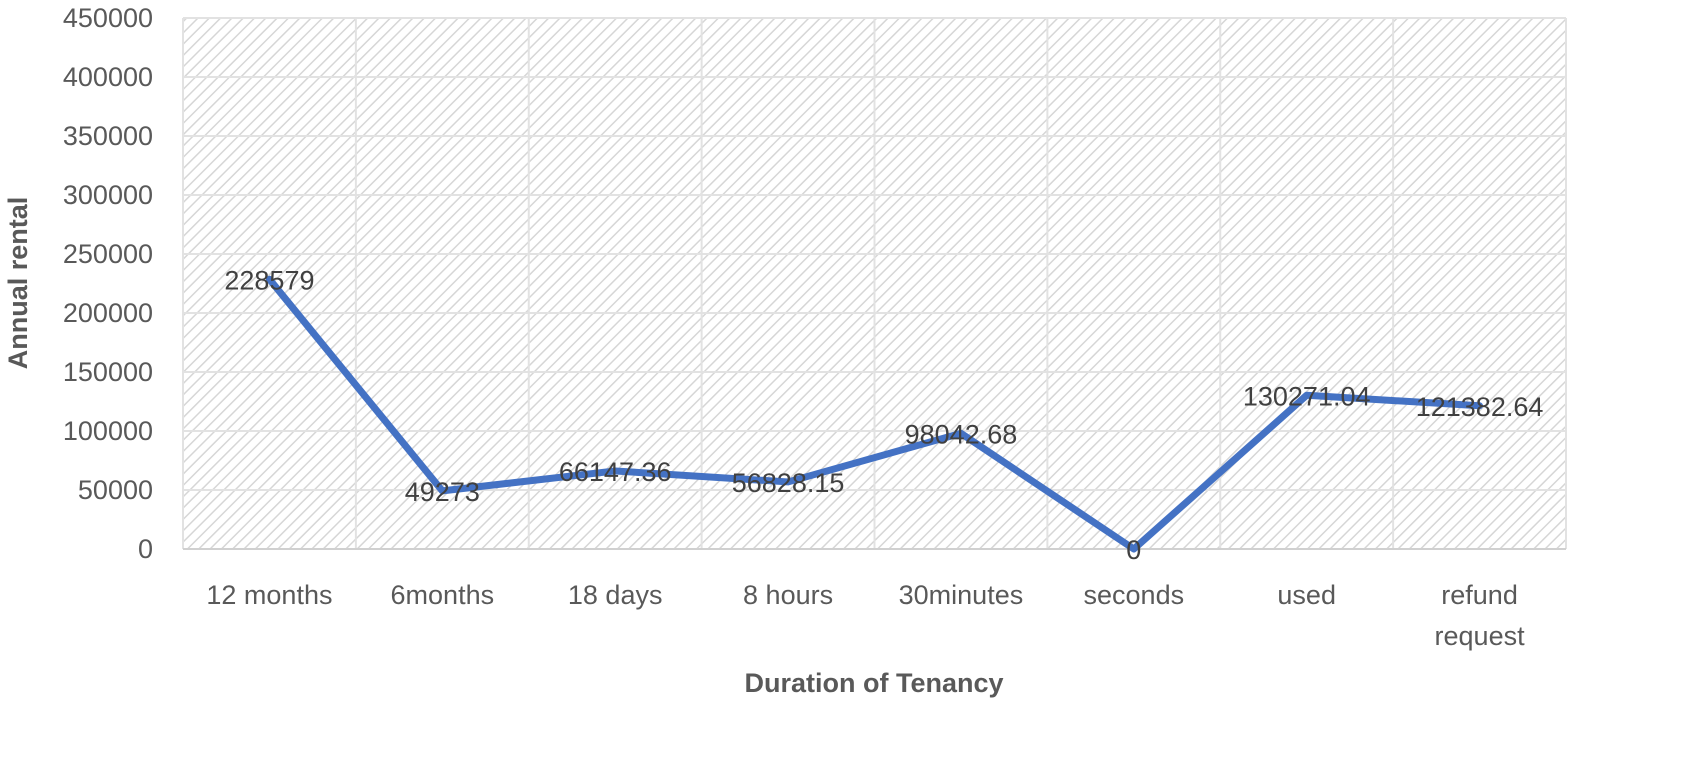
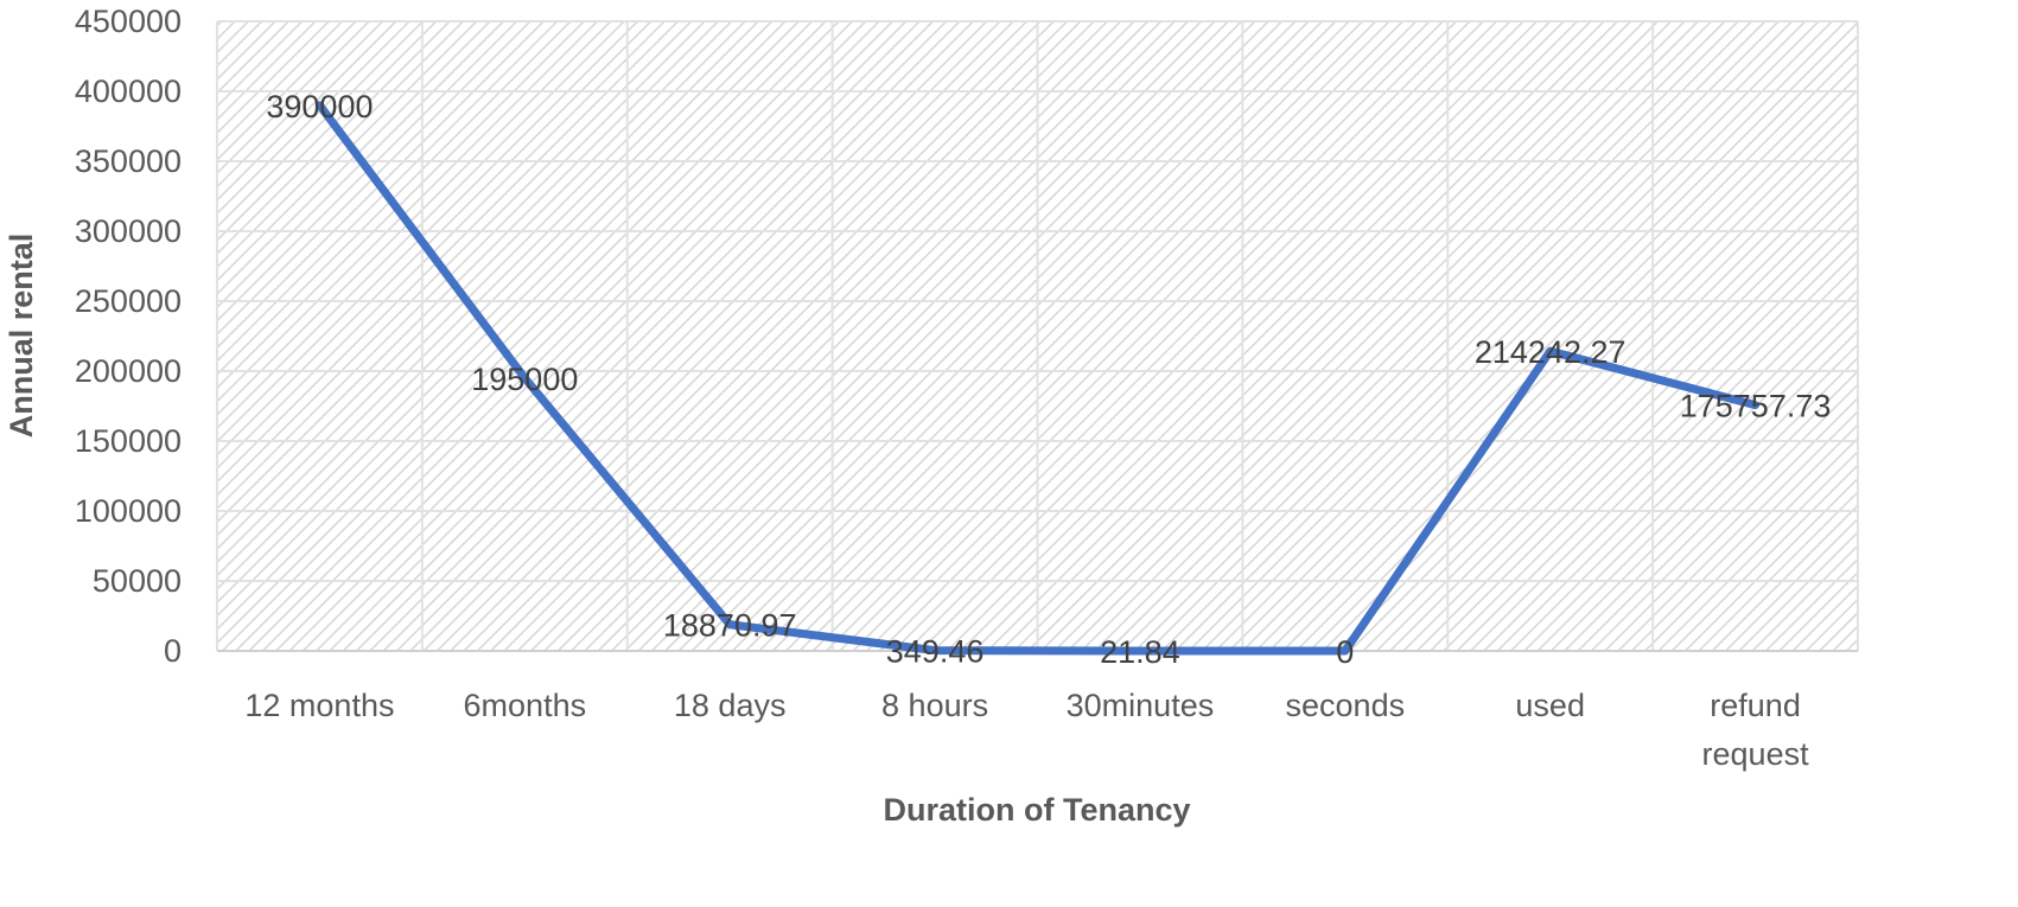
12 months: 228579 -> 390000
6months: 49273 -> 195000
18 days: 66147.36 -> 18870.97
8 hours: 56828.15 -> 349.46
30minutes: 98042.68 -> 21.84
used: 130271.04 -> 214242.27
refund request: 121382.64 -> 175757.73
